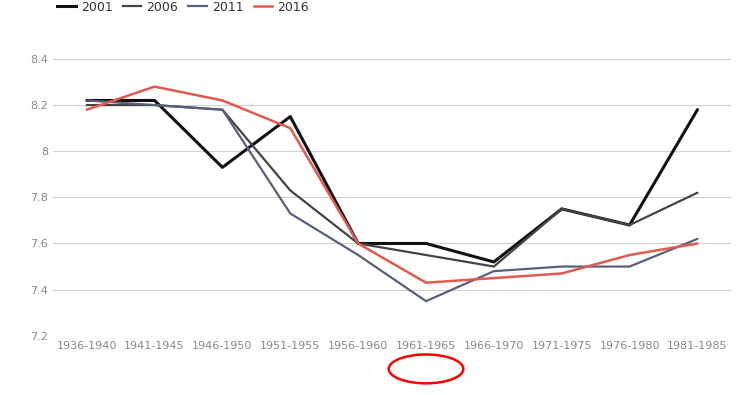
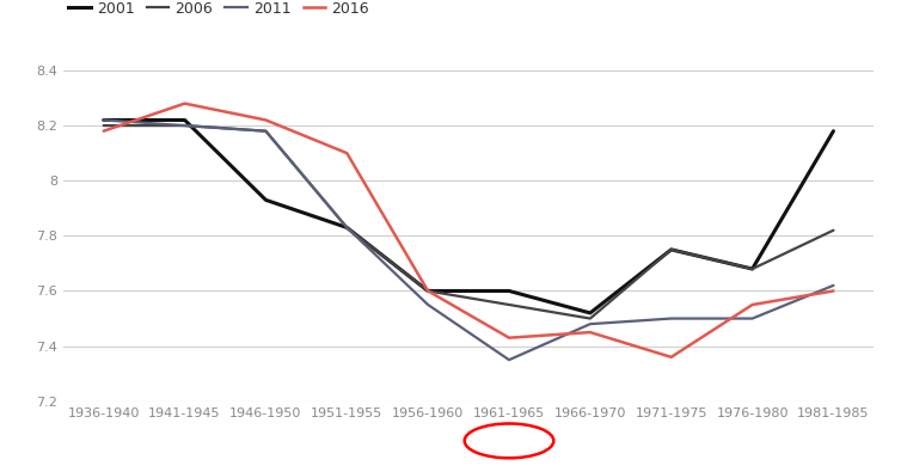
2001/1951-1955: 8.15 -> 7.83
2011/1951-1955: 7.73 -> 7.83
2016/1971-1975: 7.47 -> 7.36
